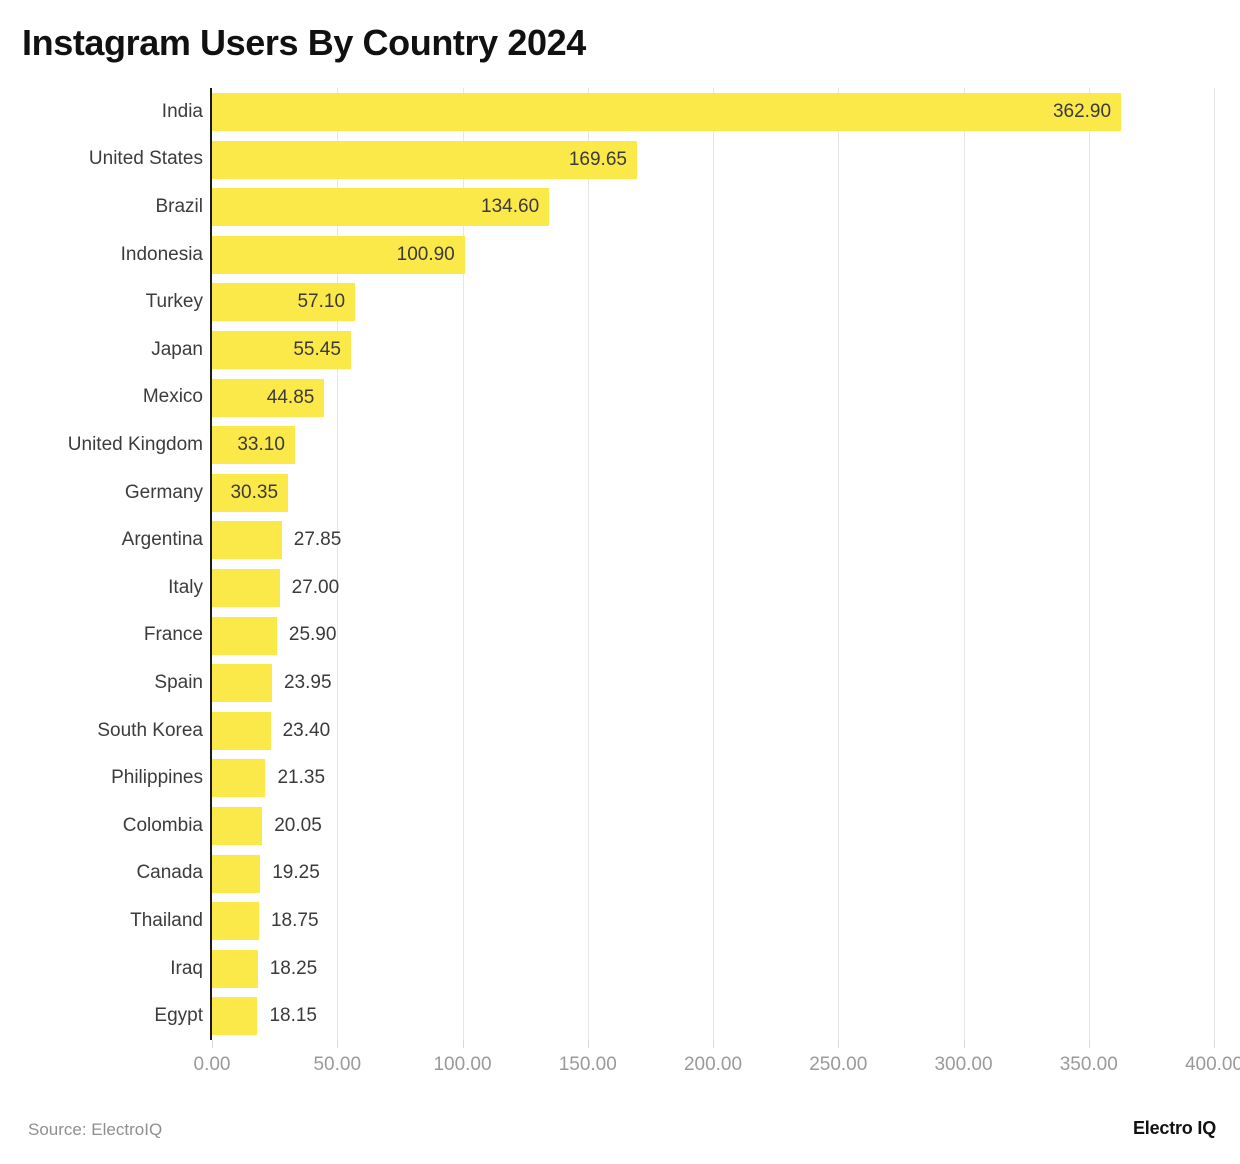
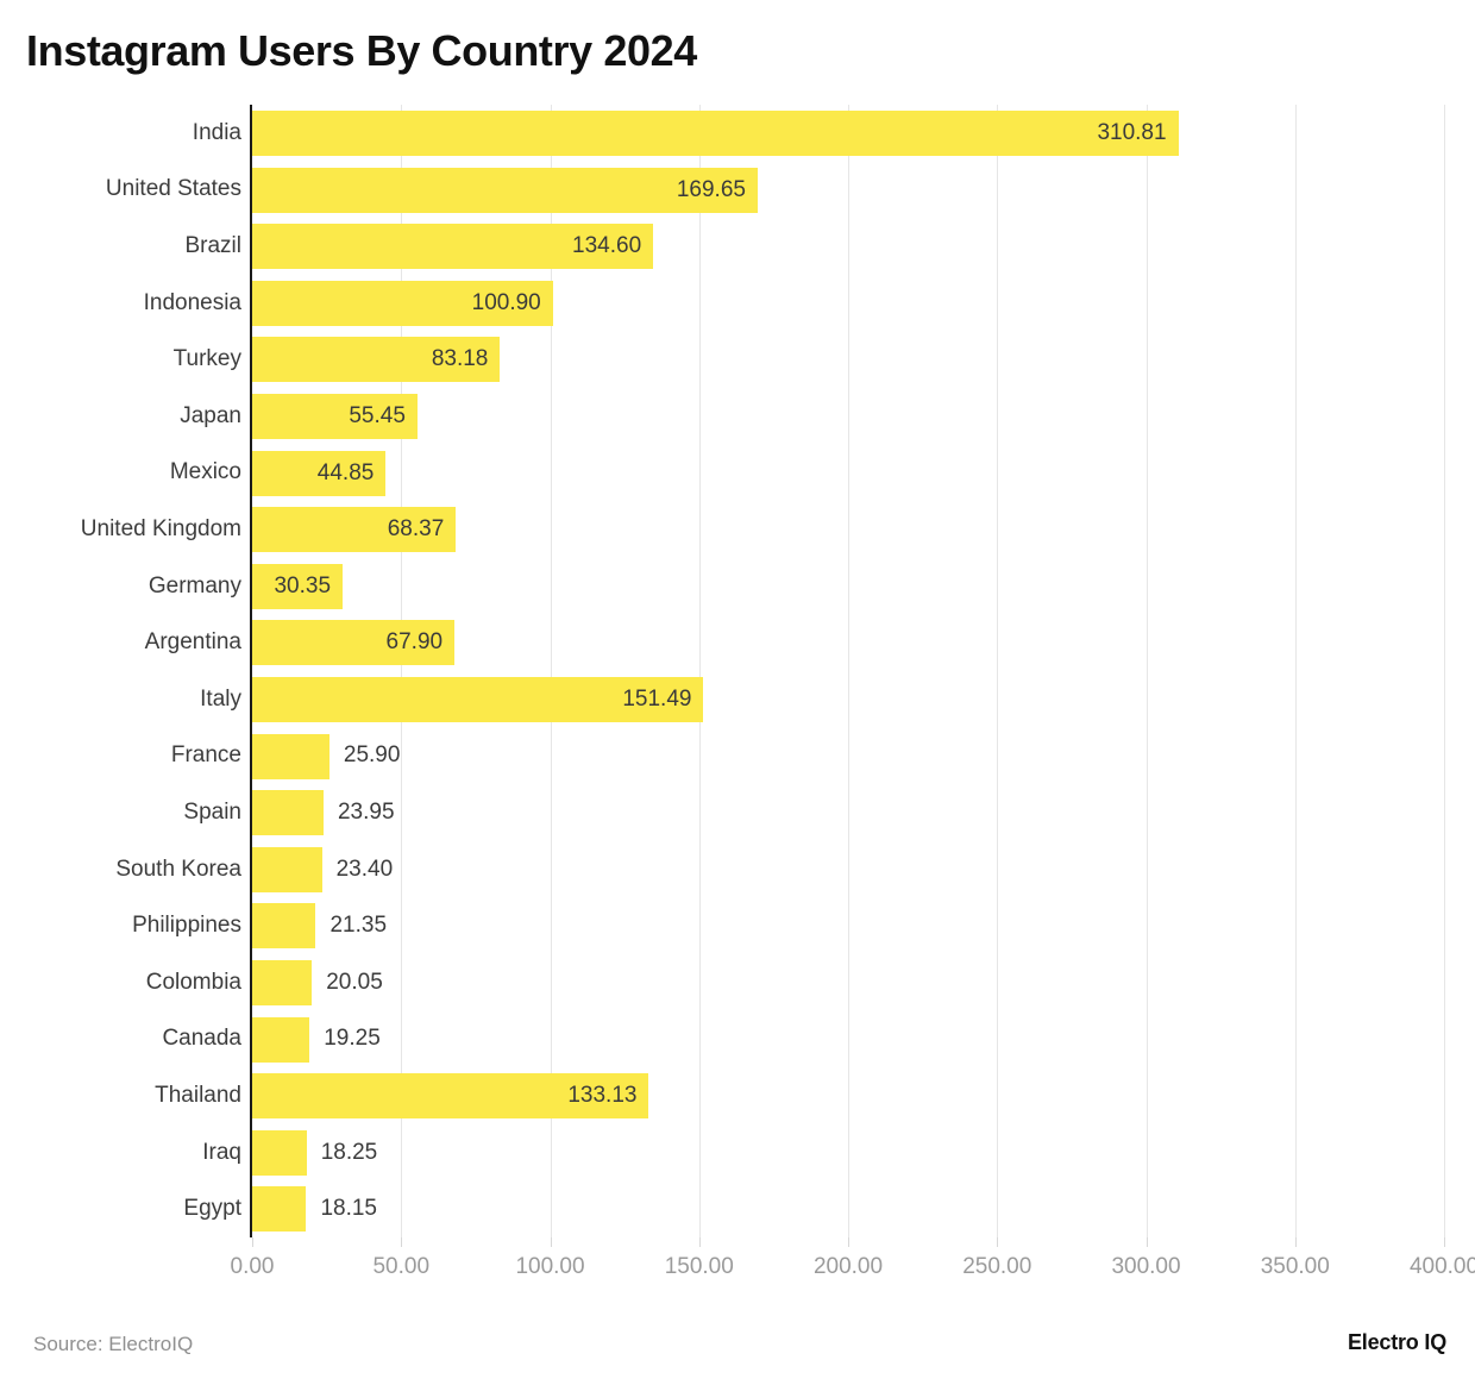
India: 362.90 -> 310.81
Turkey: 57.10 -> 83.18
United Kingdom: 33.10 -> 68.37
Argentina: 27.85 -> 67.90
Italy: 27.00 -> 151.49
Thailand: 18.75 -> 133.13
